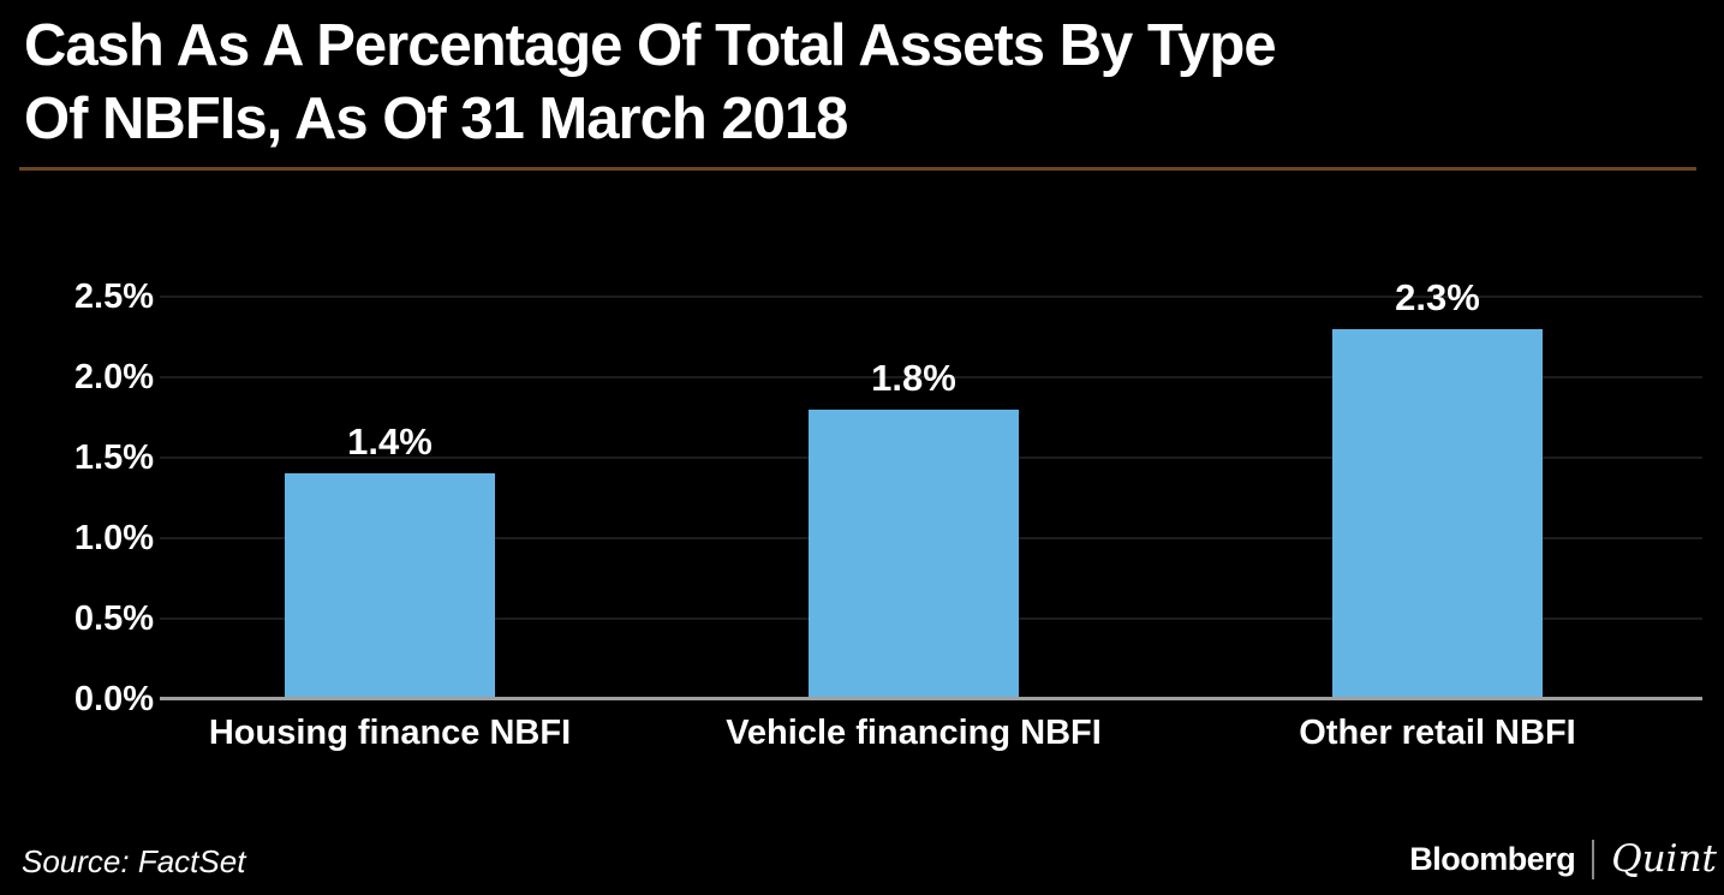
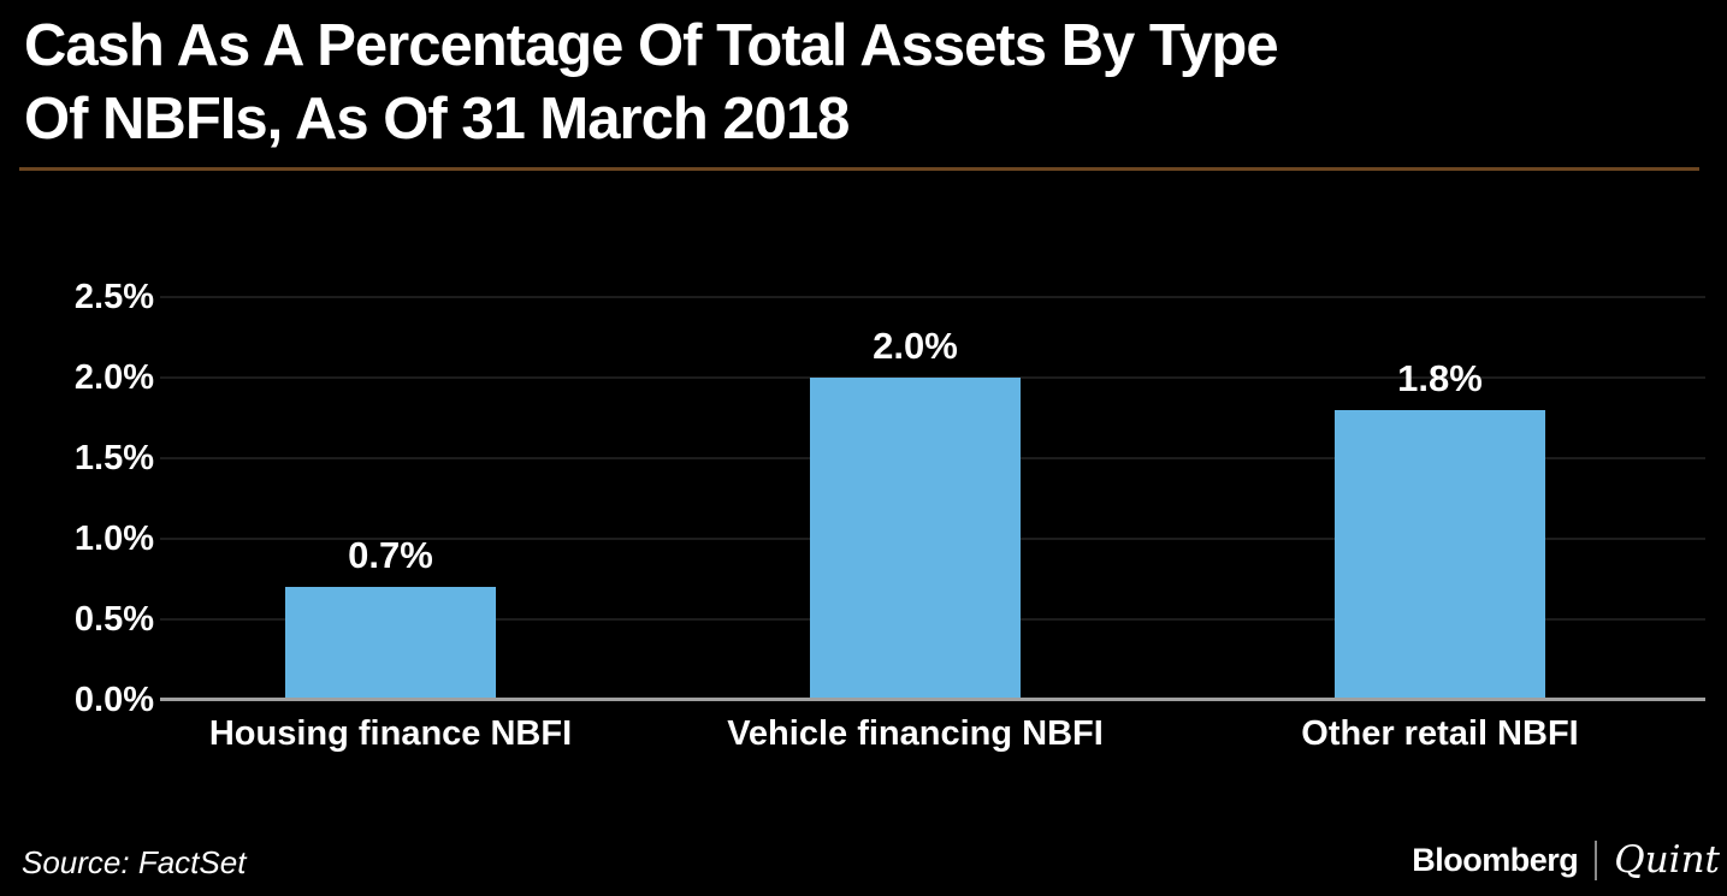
Housing finance NBFI: 1.4% -> 0.7%
Vehicle financing NBFI: 1.8% -> 2.0%
Other retail NBFI: 2.3% -> 1.8%
